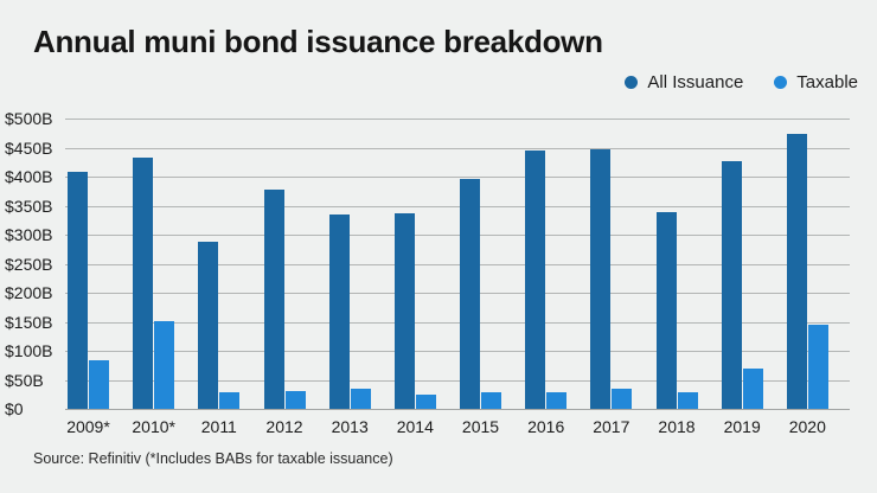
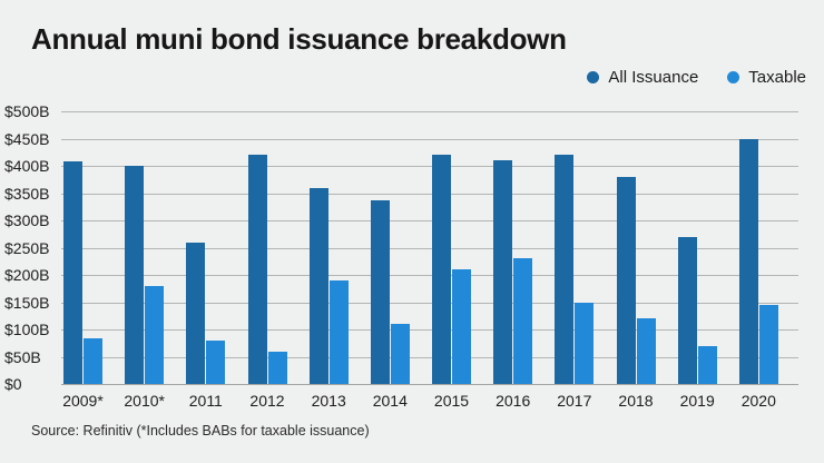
All Issuance/2010*: $430B -> $400B
Taxable/2010*: $150B -> $180B
All Issuance/2011: $290B -> $260B
Taxable/2011: $30B -> $80B
All Issuance/2012: $380B -> $420B
Taxable/2012: $30B -> $60B
All Issuance/2013: $330B -> $360B
Taxable/2013: $40B -> $190B
Taxable/2014: $20B -> $110B
All Issuance/2015: $400B -> $420B
Taxable/2015: $30B -> $210B
All Issuance/2016: $440B -> $410B
Taxable/2016: $30B -> $230B
All Issuance/2017: $450B -> $420B
Taxable/2017: $40B -> $150B
All Issuance/2018: $340B -> $380B
Taxable/2018: $30B -> $120B
All Issuance/2019: $430B -> $270B
All Issuance/2020: $470B -> $450B
